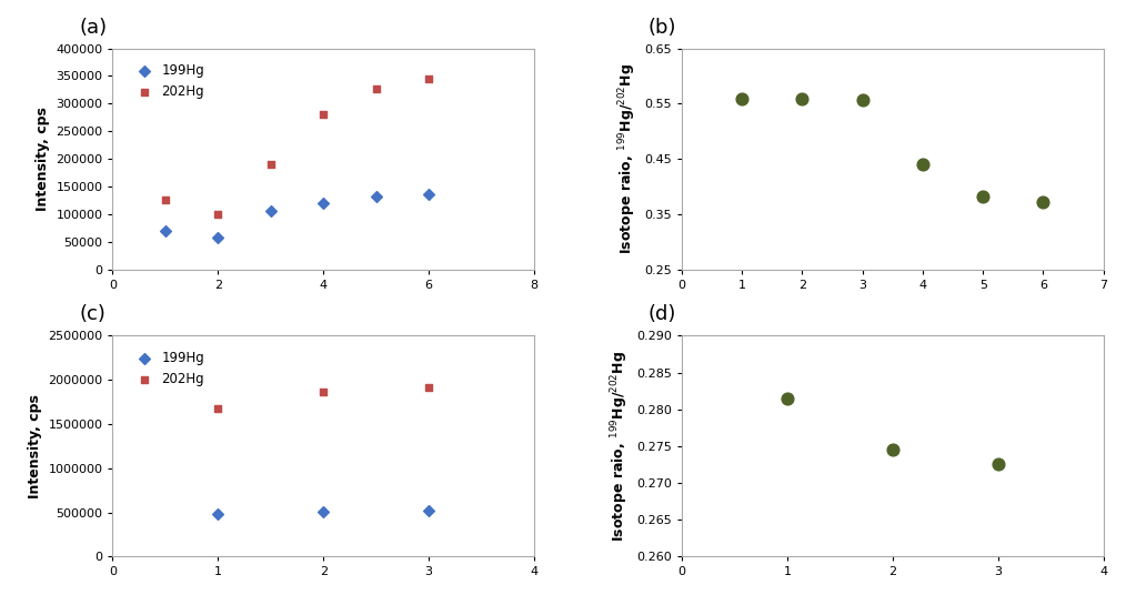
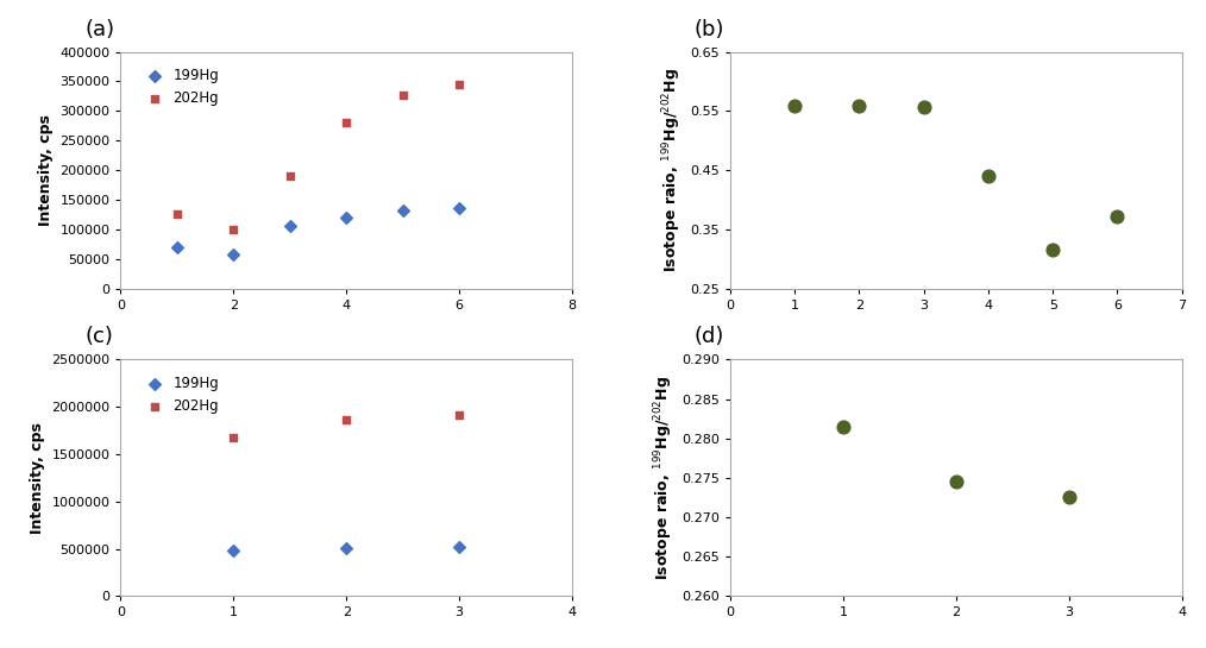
5: 0.382 -> 0.315
